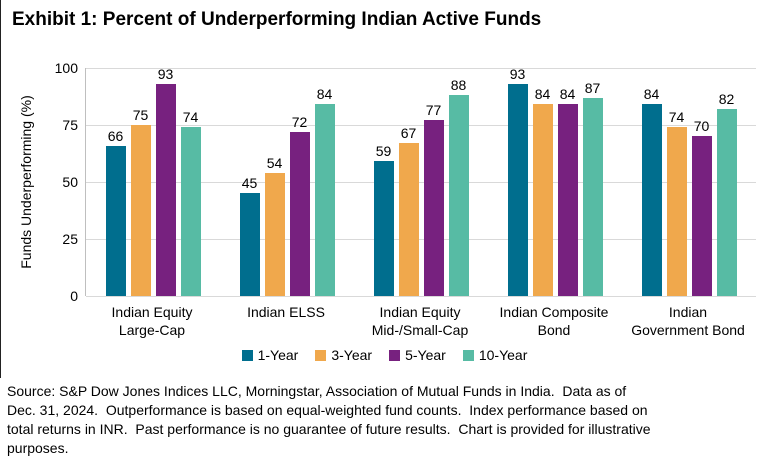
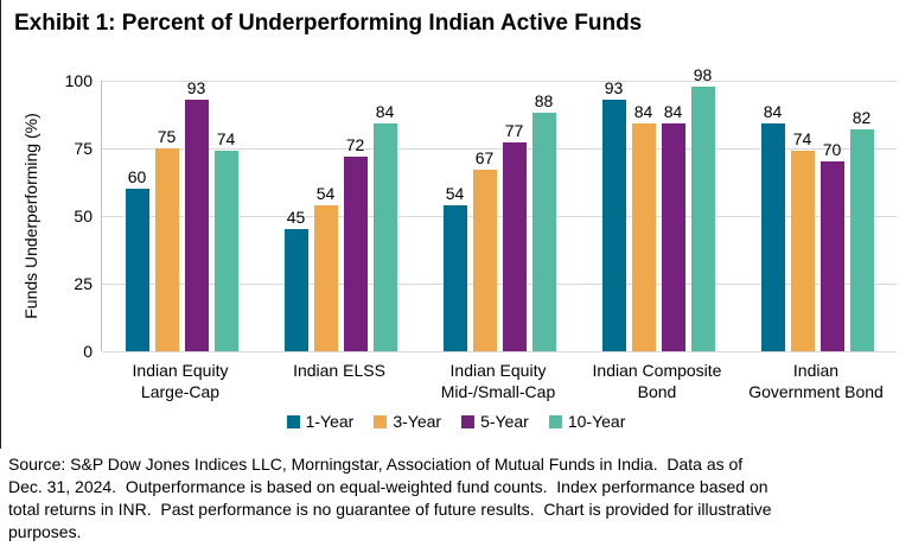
1-Year/Indian Equity Large-Cap: 66 -> 60
1-Year/Indian Equity Mid-/Small-Cap: 59 -> 54
10-Year/Indian Composite Bond: 87 -> 98
